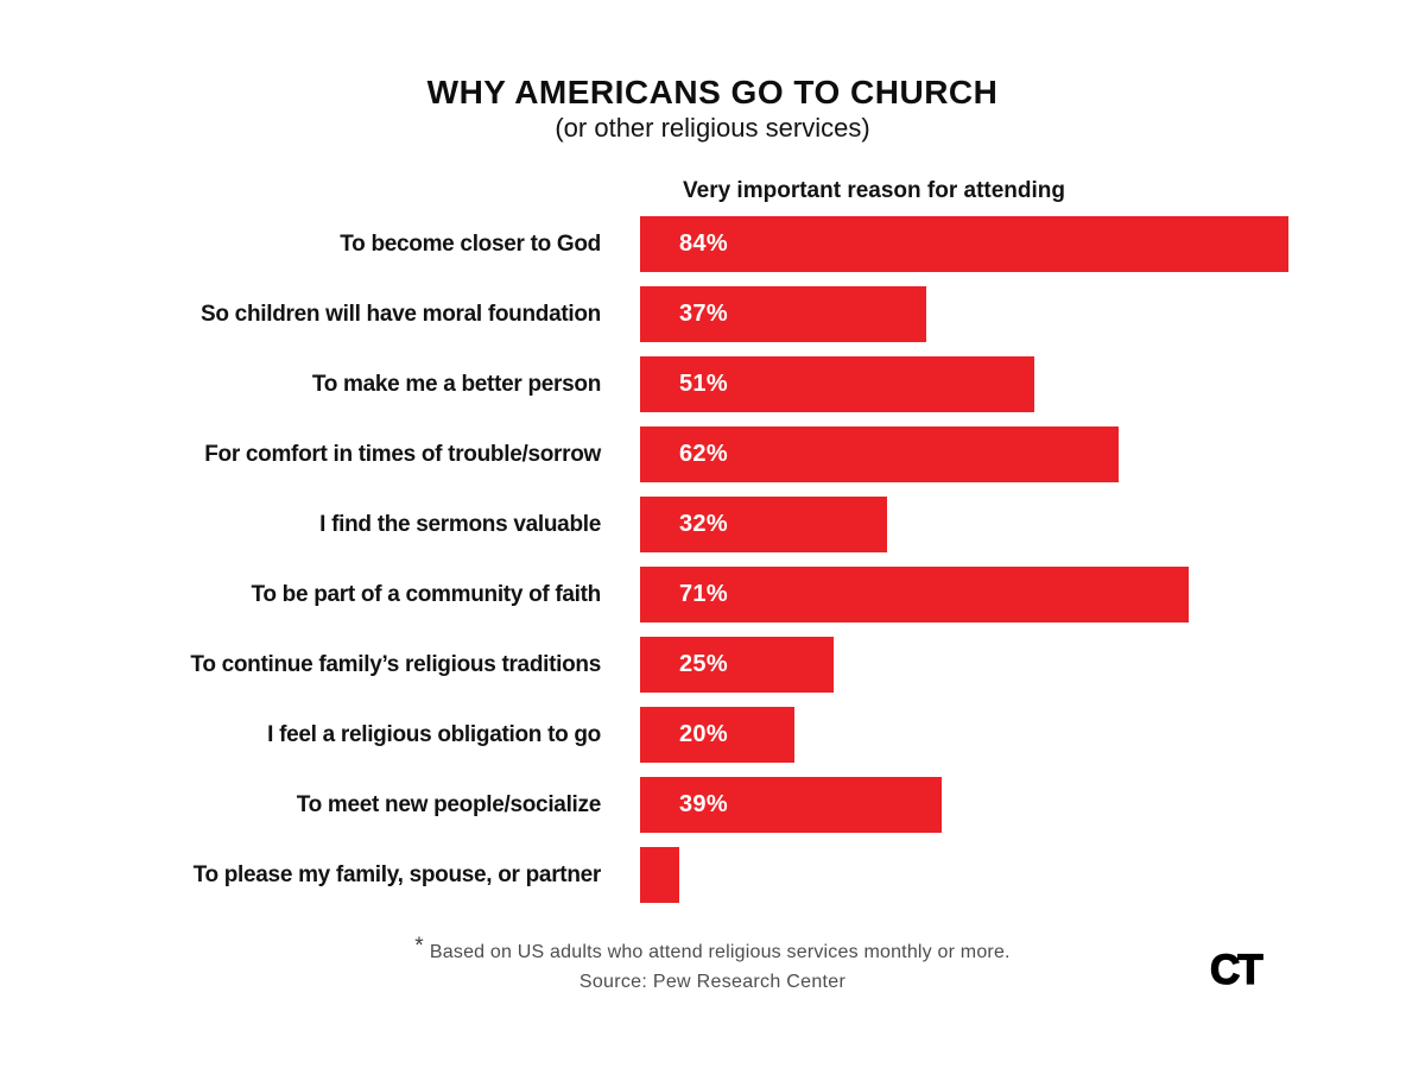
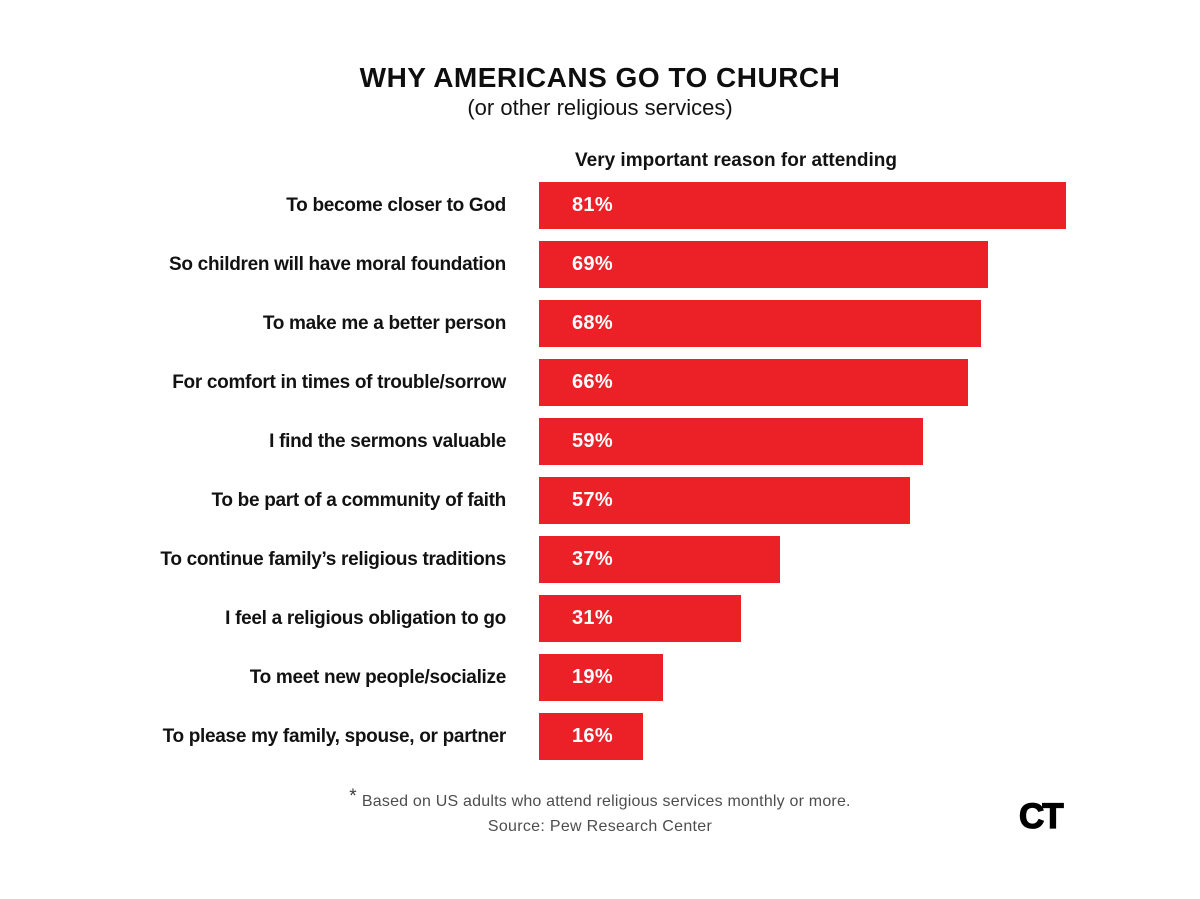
To become closer to God: 84% -> 81%
So children will have moral foundation: 37% -> 69%
To make me a better person: 51% -> 68%
For comfort in times of trouble/sorrow: 62% -> 66%
I find the sermons valuable: 32% -> 59%
To be part of a community of faith: 71% -> 57%
To continue family’s religious traditions: 25% -> 37%
I feel a religious obligation to go: 20% -> 31%
To meet new people/socialize: 39% -> 19%
To please my family, spouse, or partner: 5% -> 16%
